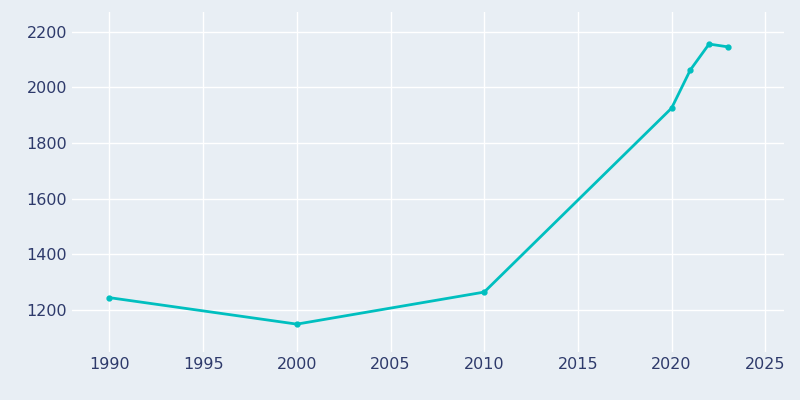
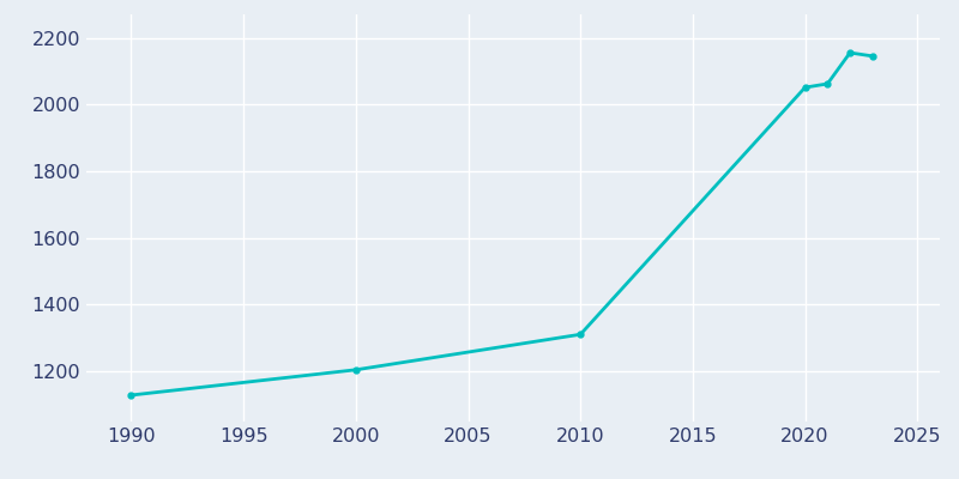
1990: 1245 -> 1129
2000: 1150 -> 1205
2010: 1265 -> 1311
2020: 1925 -> 2051
